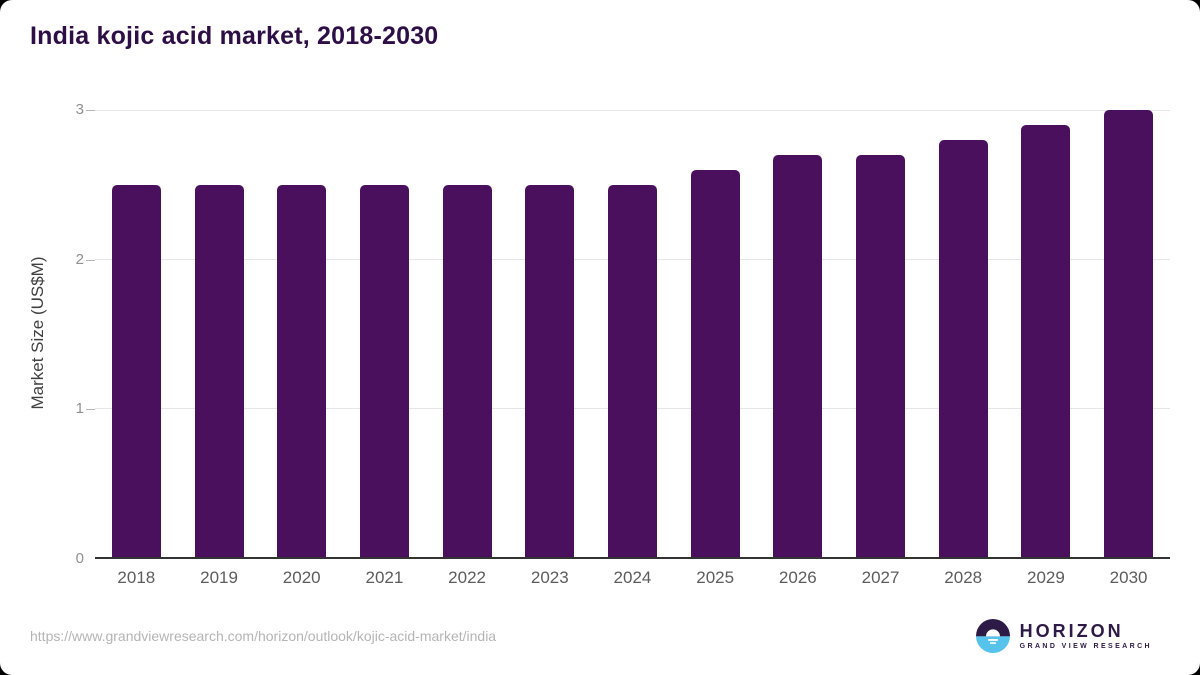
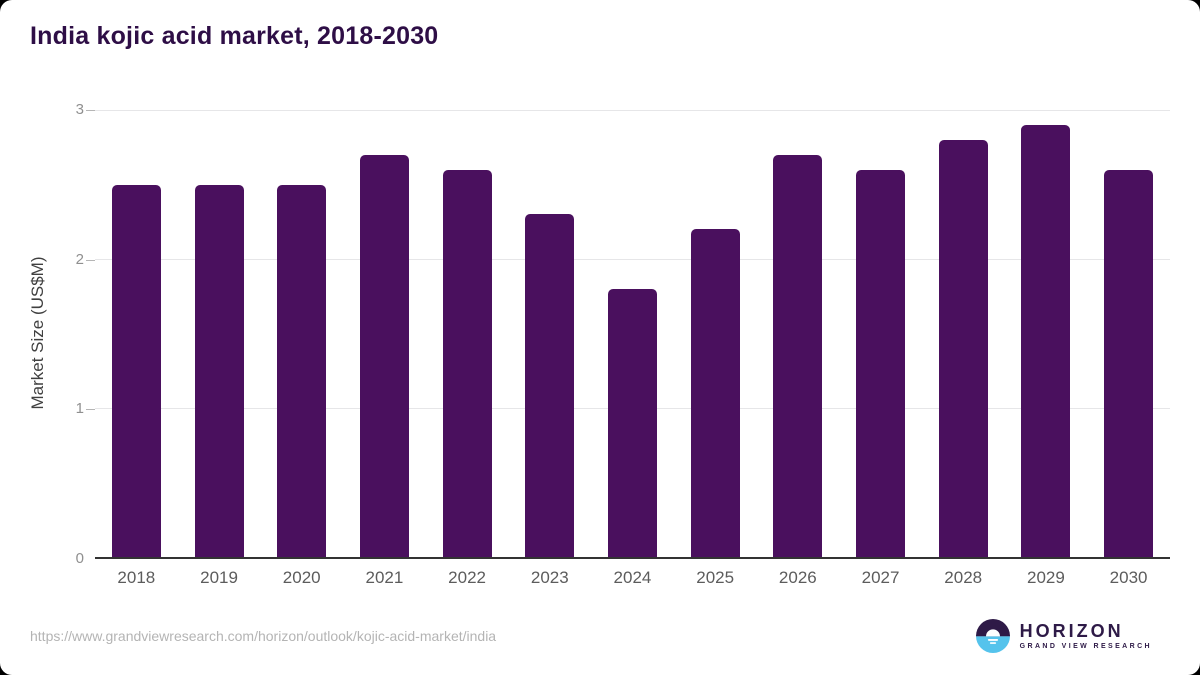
2021: 2.5 -> 2.7
2022: 2.5 -> 2.6
2023: 2.5 -> 2.3
2024: 2.5 -> 1.8
2025: 2.6 -> 2.2
2027: 2.7 -> 2.6
2030: 3.0 -> 2.6
